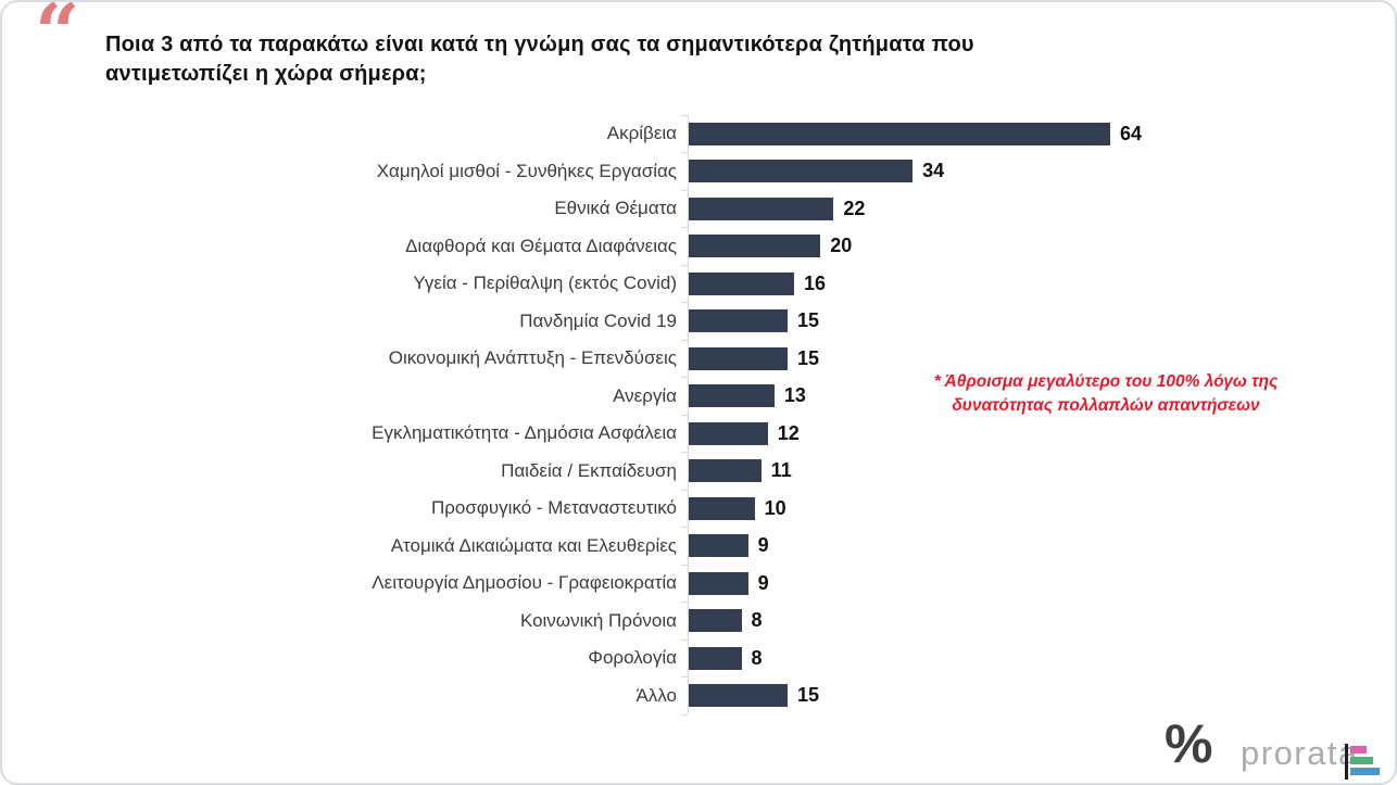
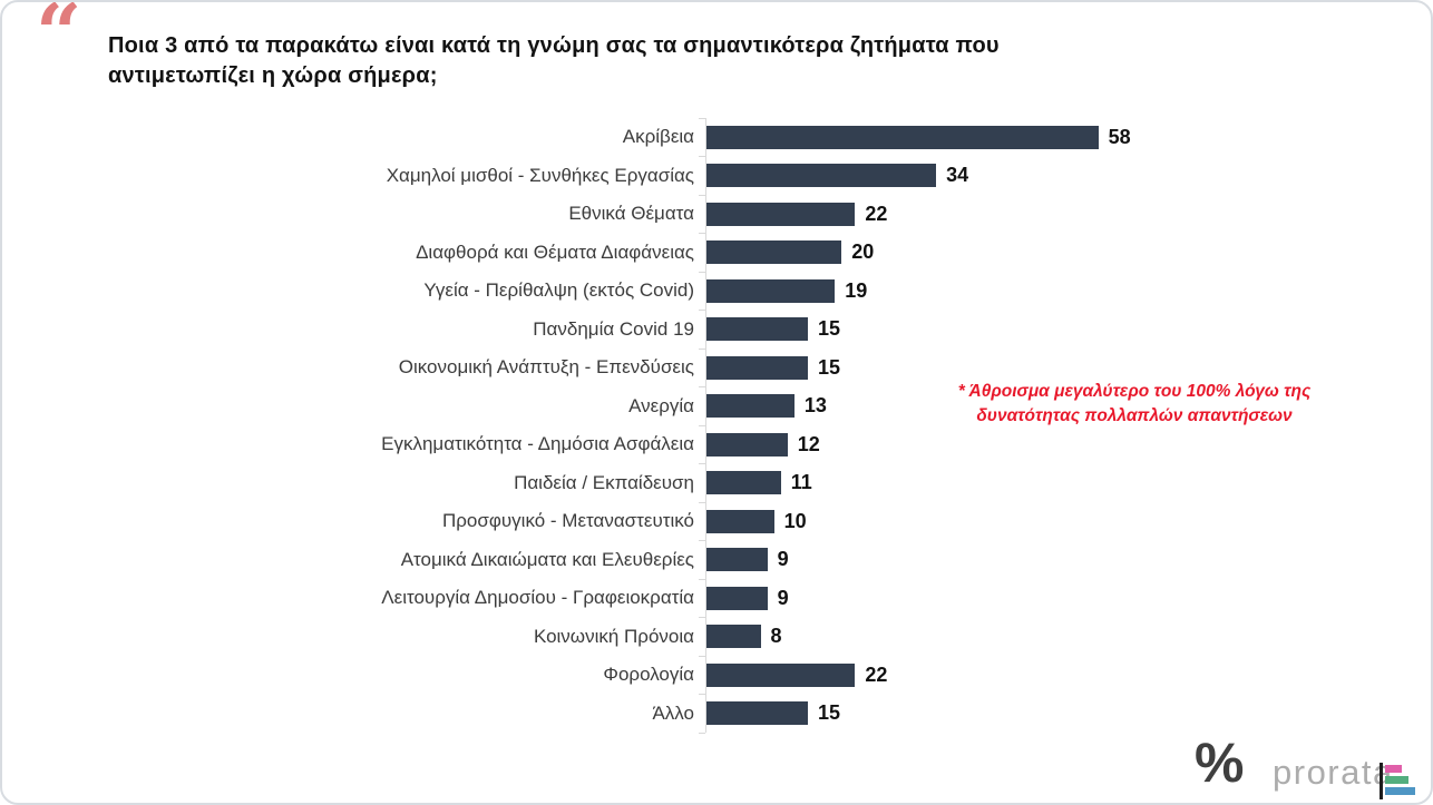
Ακρίβεια: 64 -> 58
Υγεία - Περίθαλψη (εκτός Covid): 16 -> 19
Φορολογία: 8 -> 22
